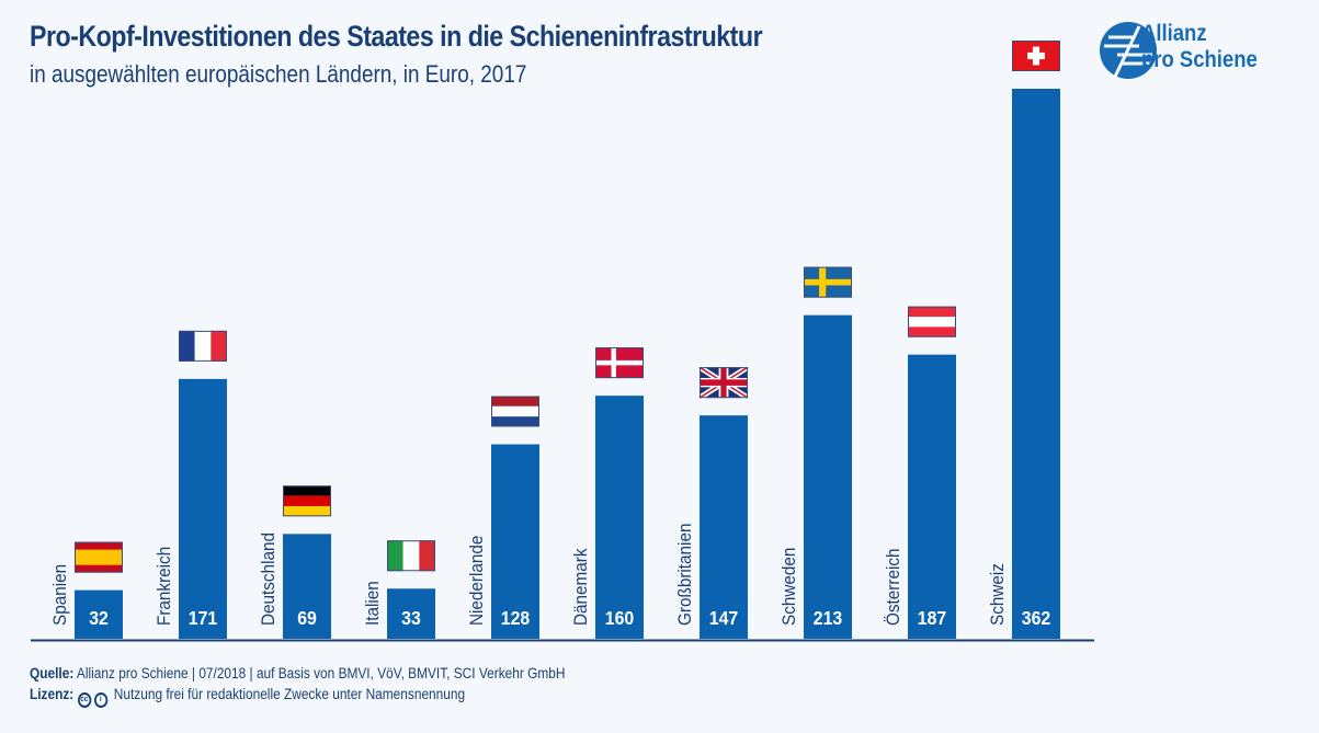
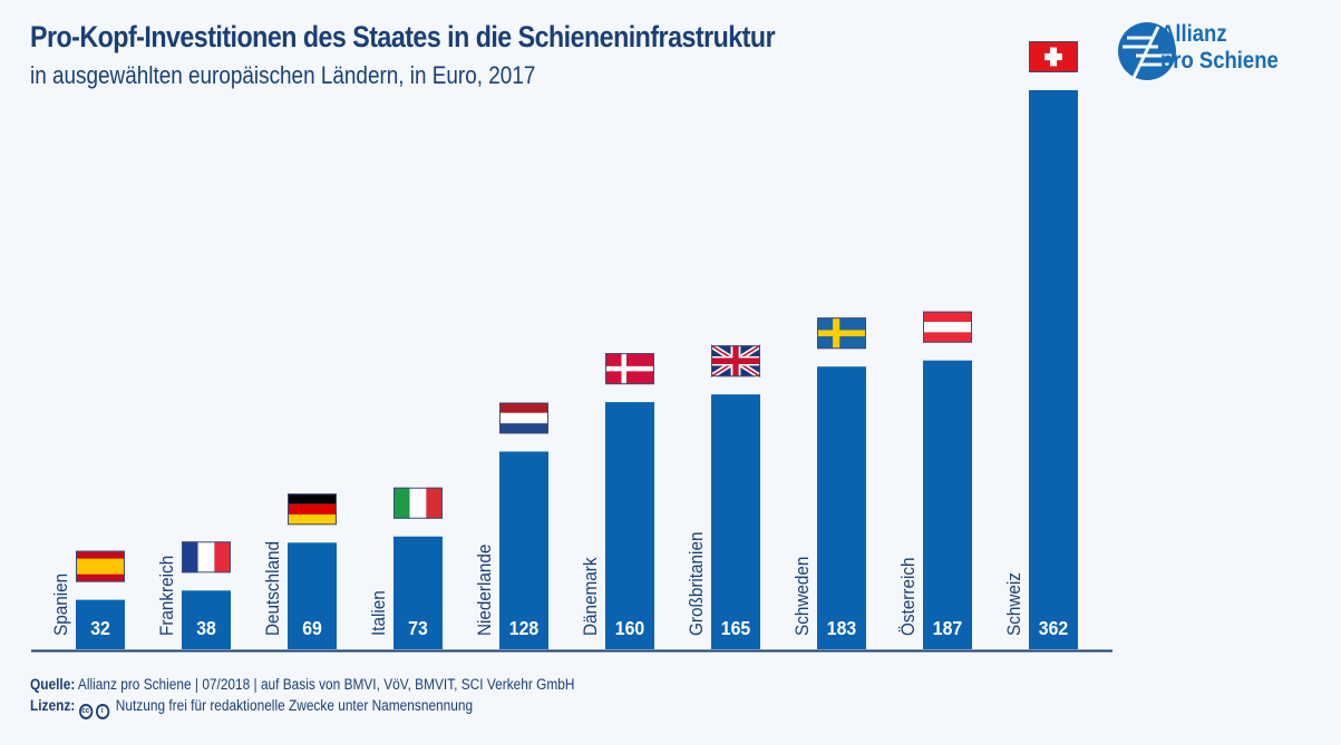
Frankreich: 171 -> 38
Italien: 33 -> 73
Großbritanien: 147 -> 165
Schweden: 213 -> 183
